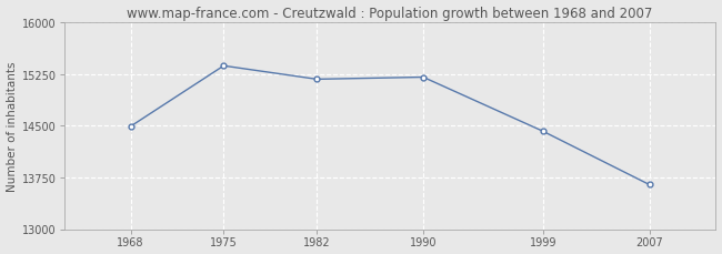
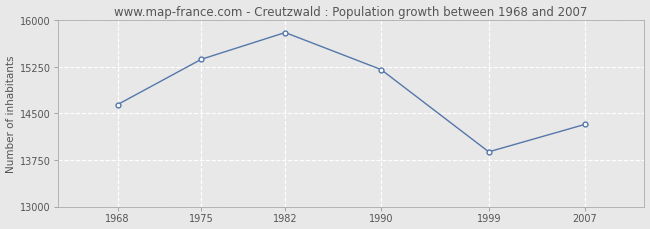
1968: 14490 -> 14640
1982: 15180 -> 15800
1999: 14420 -> 13880
2007: 13640 -> 14320
